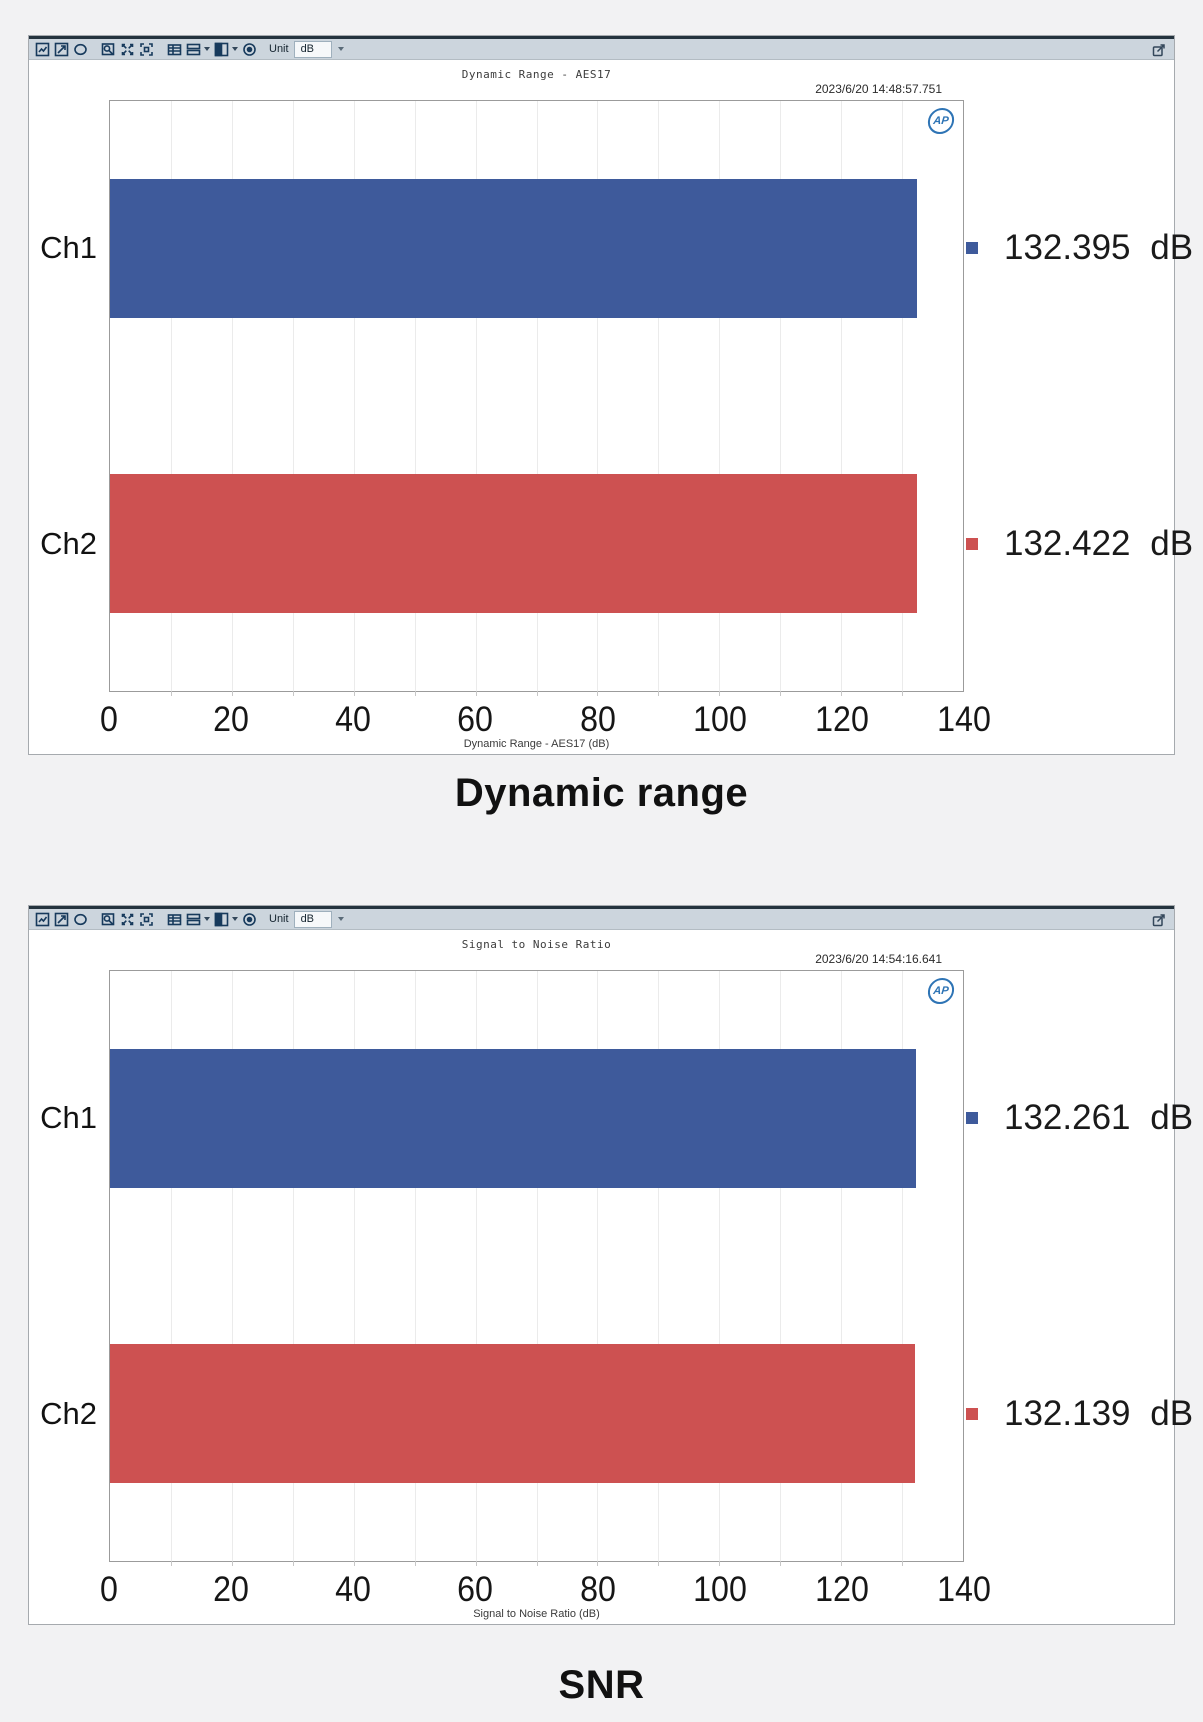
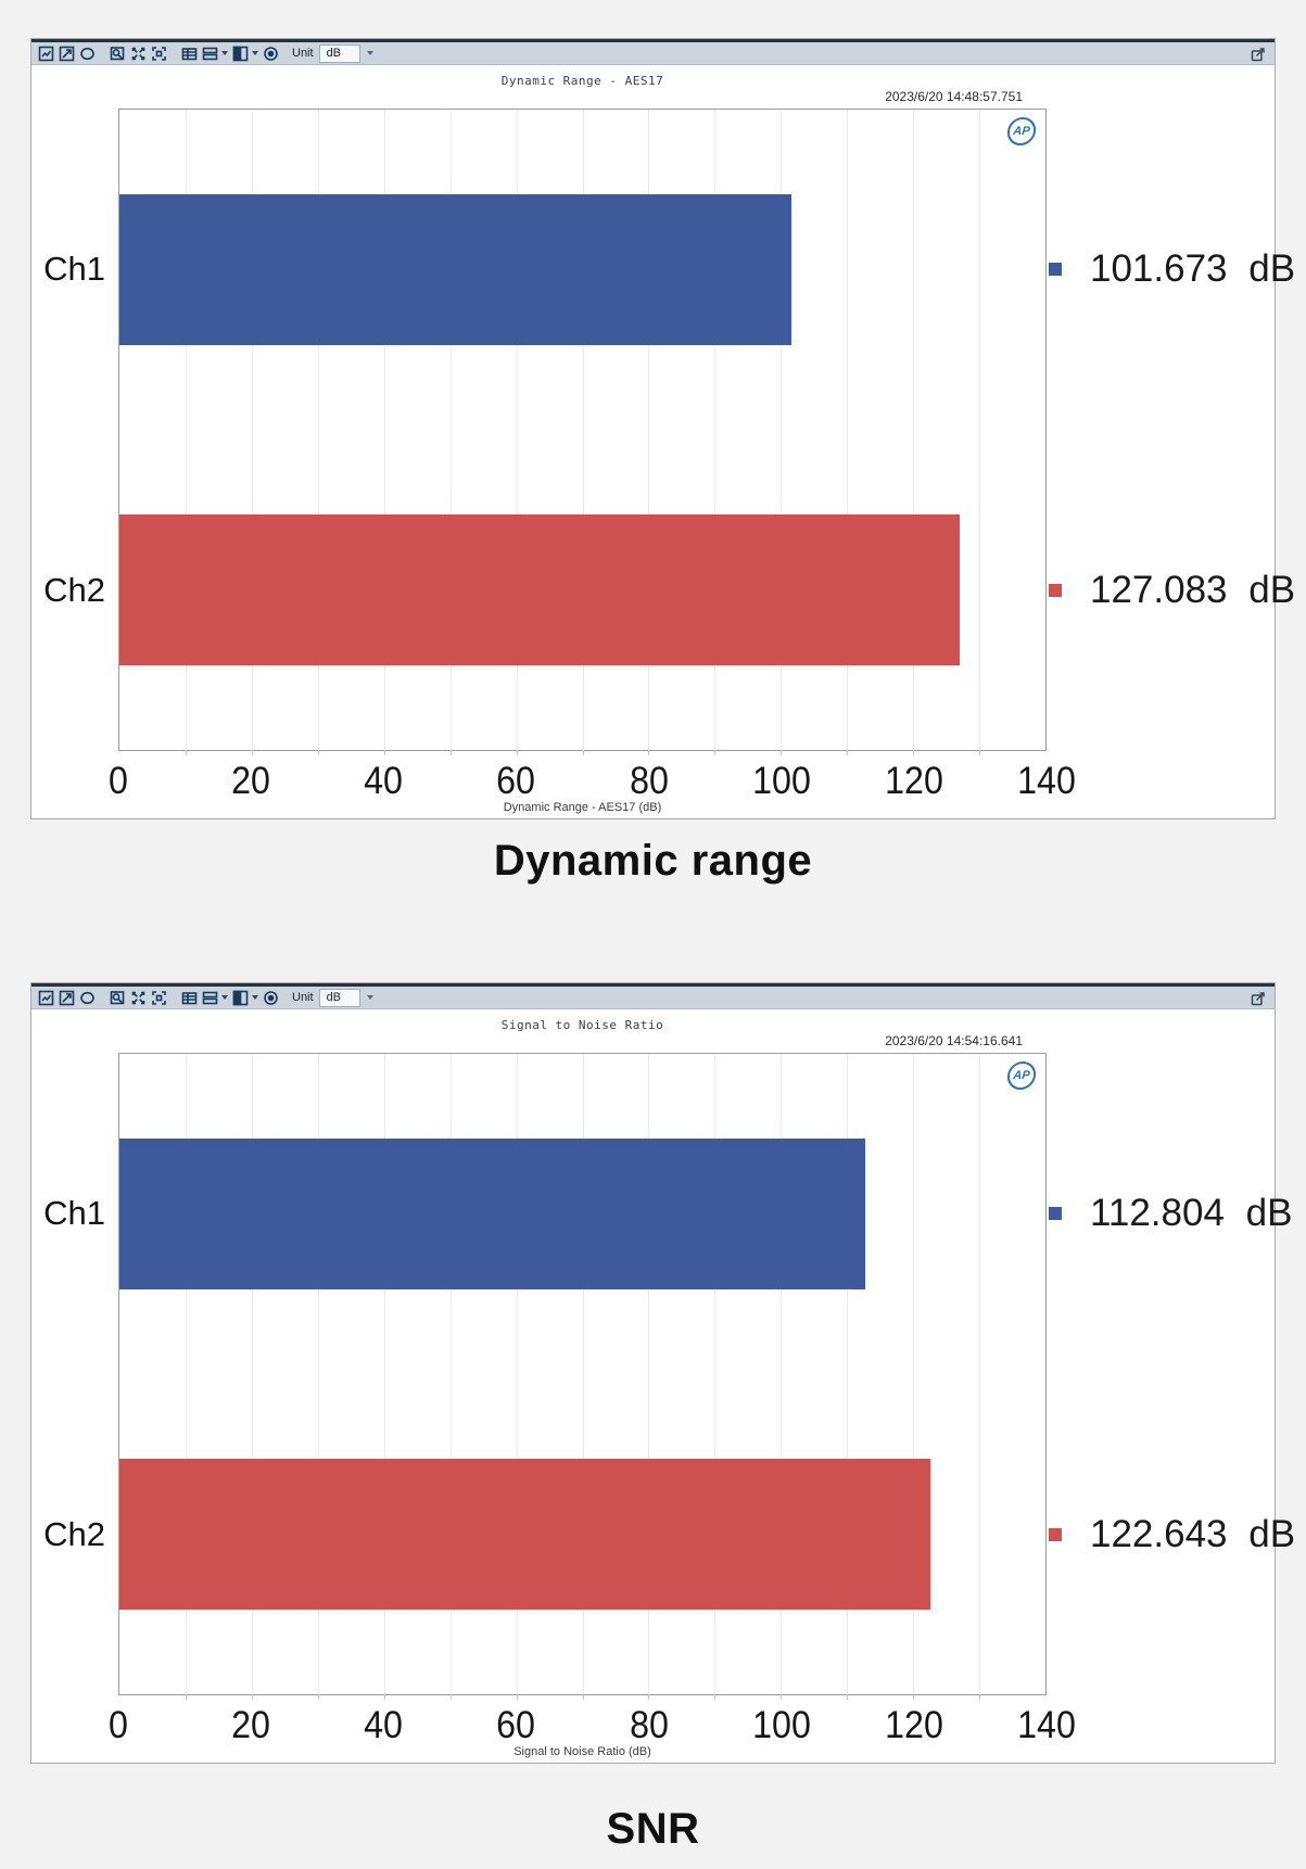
Dynamic Range - AES17/Ch1: 132.395 -> 101.673
Dynamic Range - AES17/Ch2: 132.422 -> 127.083
Signal to Noise Ratio/Ch1: 132.261 -> 112.804
Signal to Noise Ratio/Ch2: 132.139 -> 122.643
